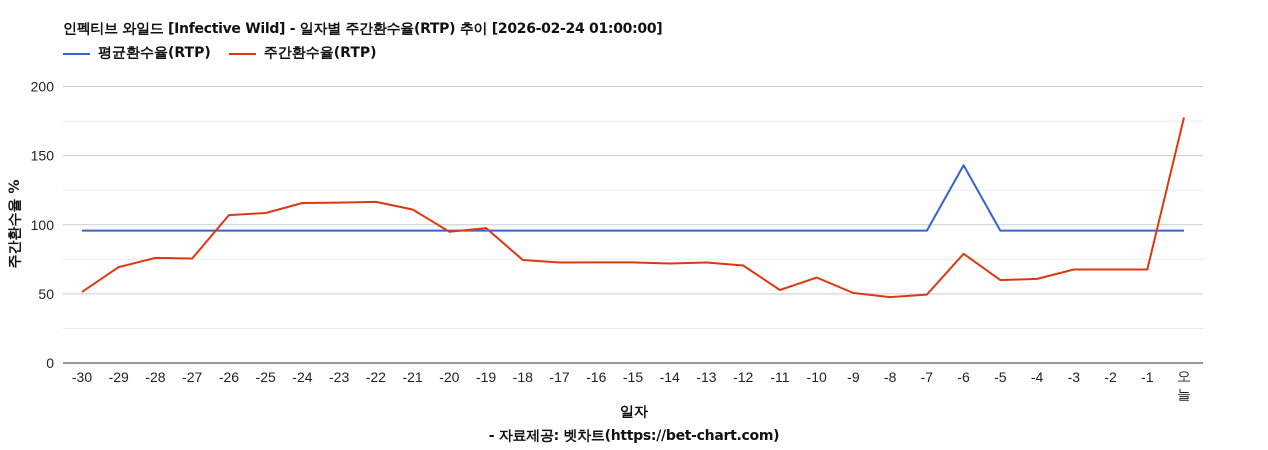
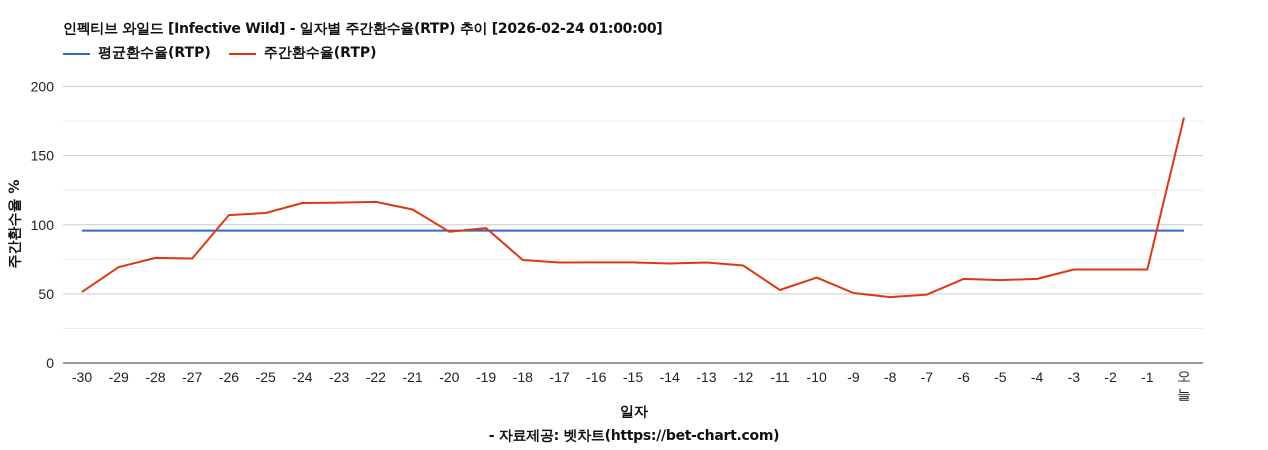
평균환수율(RTP)/-6: 143 -> 96
주간환수율(RTP)/-6: 79 -> 61
